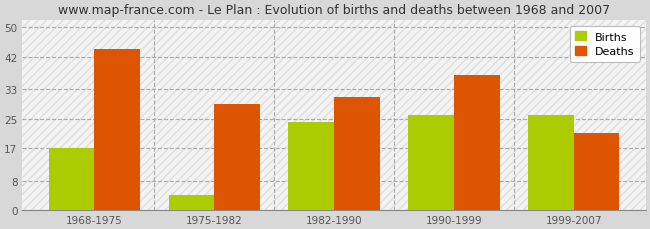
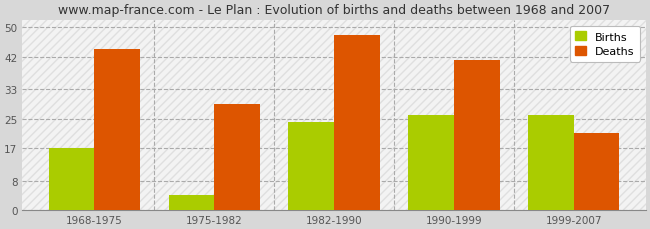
Deaths/1982-1990: 31 -> 48
Deaths/1990-1999: 37 -> 41
